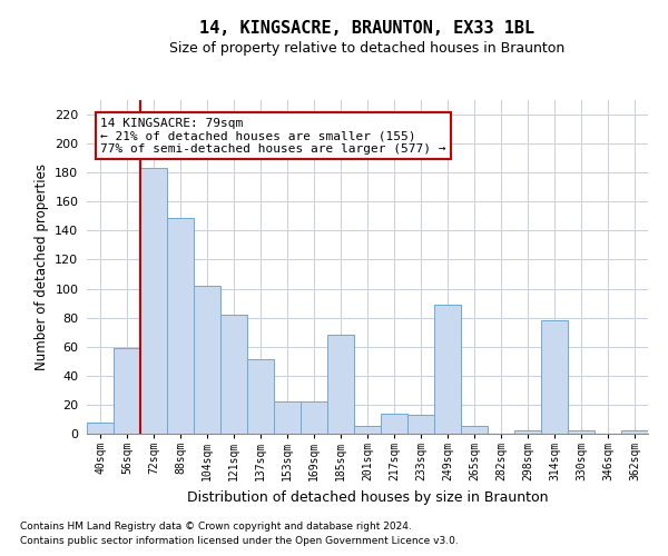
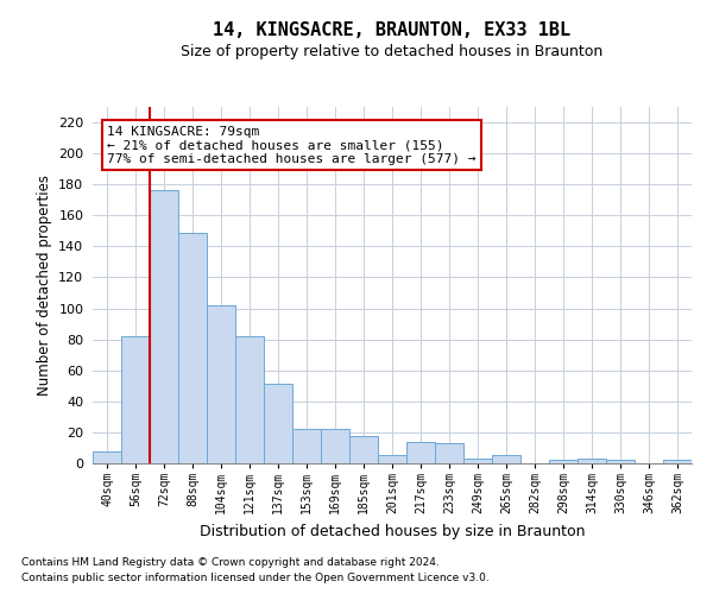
56sqm: 59 -> 82
72sqm: 183 -> 176
185sqm: 68 -> 18
249sqm: 89 -> 3
314sqm: 78 -> 3
